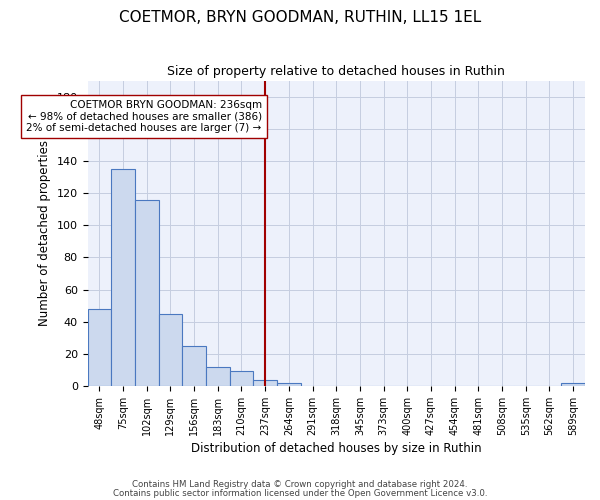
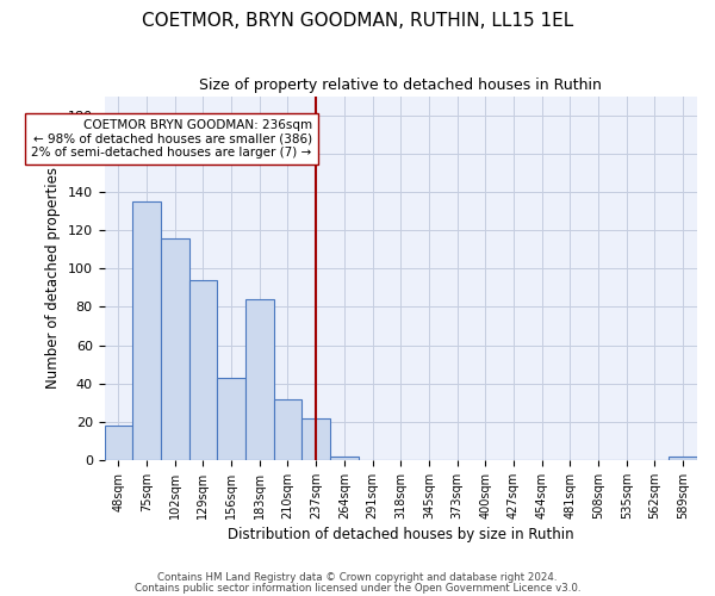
48sqm: 48 -> 18
129sqm: 45 -> 94
156sqm: 25 -> 43
183sqm: 12 -> 84
210sqm: 9 -> 32
237sqm: 4 -> 22
